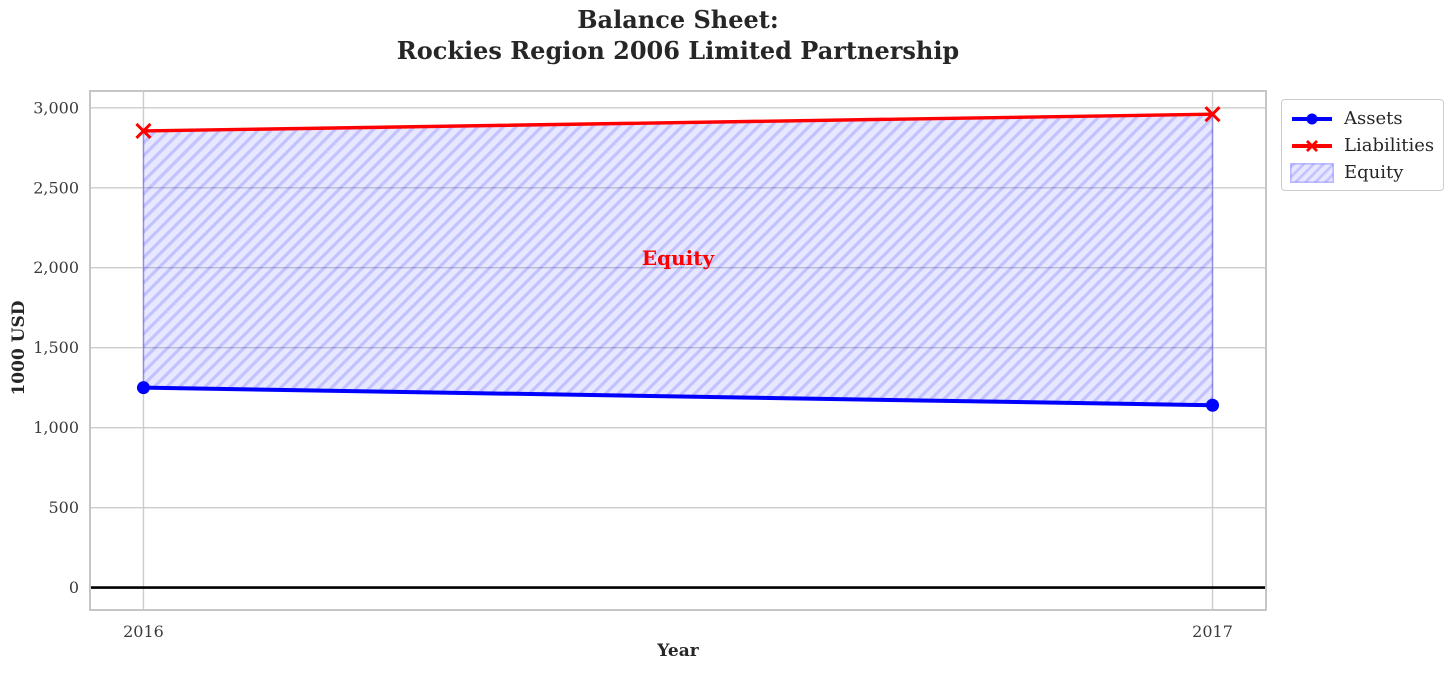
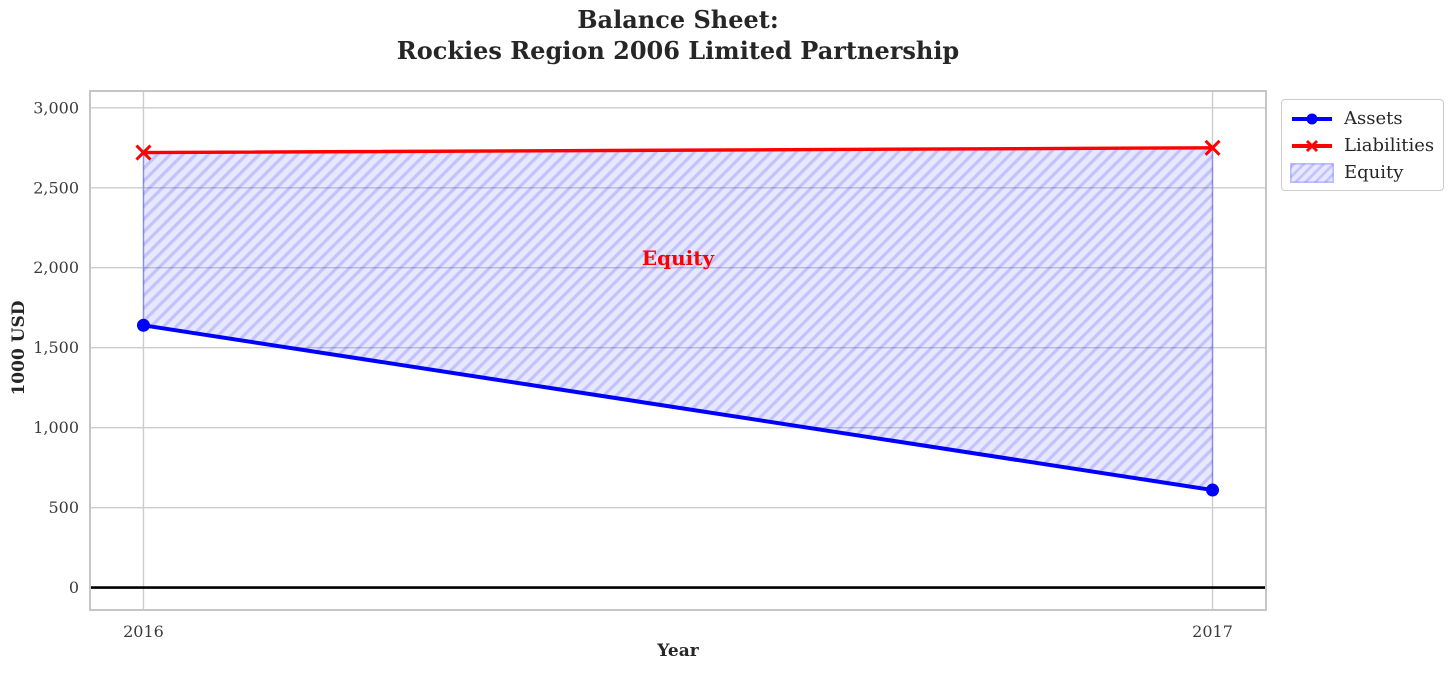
Assets/2016: 1250 -> 1640
Liabilities/2016: 2860 -> 2720
Assets/2017: 1140 -> 610
Liabilities/2017: 2960 -> 2750
